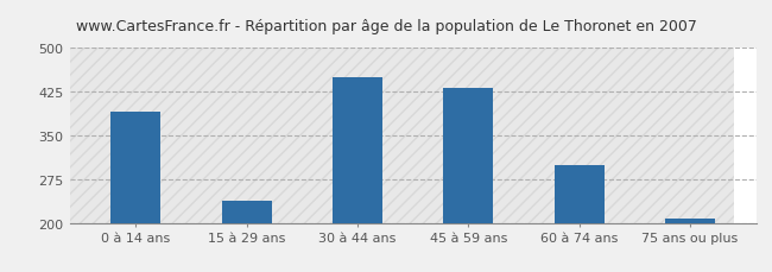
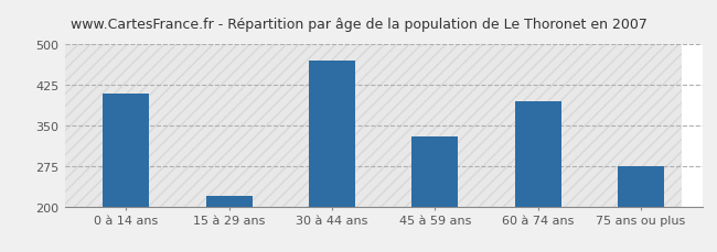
0 à 14 ans: 390 -> 410
15 à 29 ans: 238 -> 220
30 à 44 ans: 449 -> 470
45 à 59 ans: 432 -> 330
60 à 74 ans: 300 -> 395
75 ans ou plus: 208 -> 275
